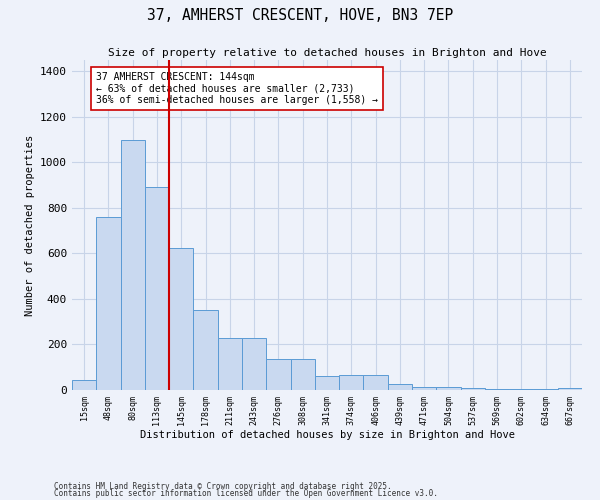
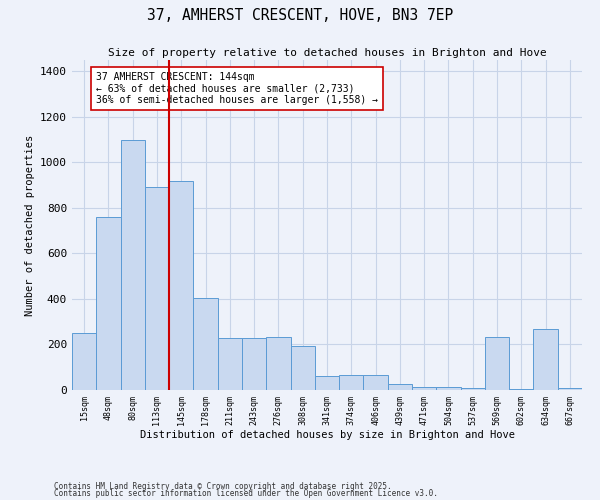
15sqm: 45 -> 250
145sqm: 625 -> 920
178sqm: 350 -> 405
276sqm: 135 -> 235
308sqm: 135 -> 195
569sqm: 5 -> 235
634sqm: 5 -> 270
